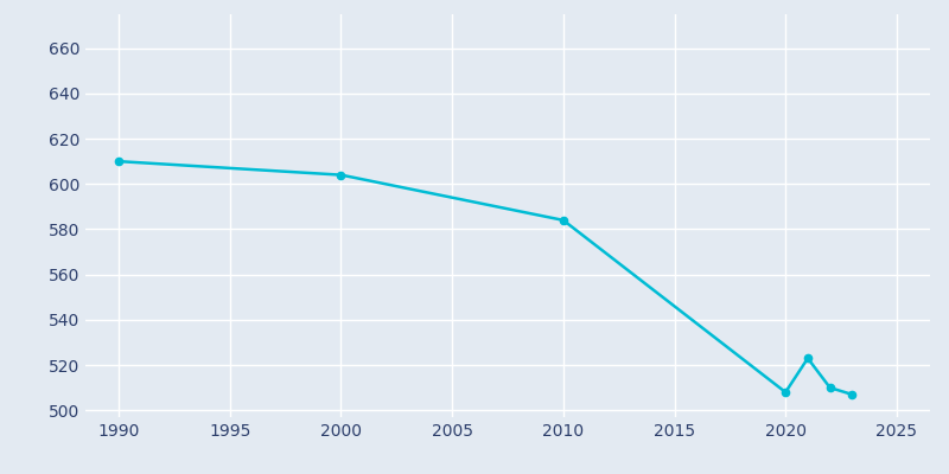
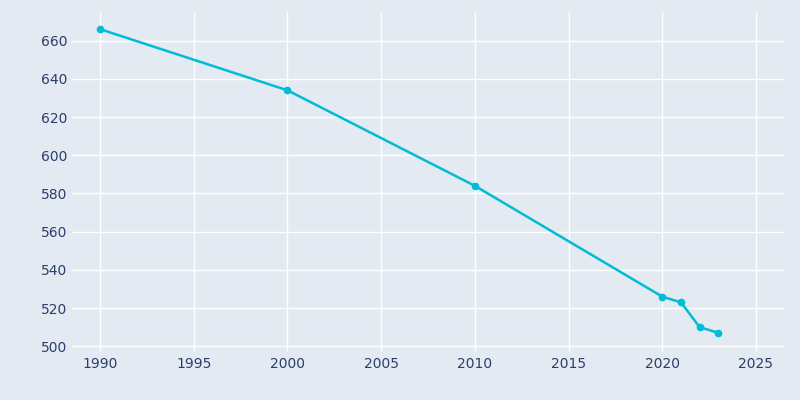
1990: 610 -> 666
2000: 604 -> 634
2020: 508 -> 526
